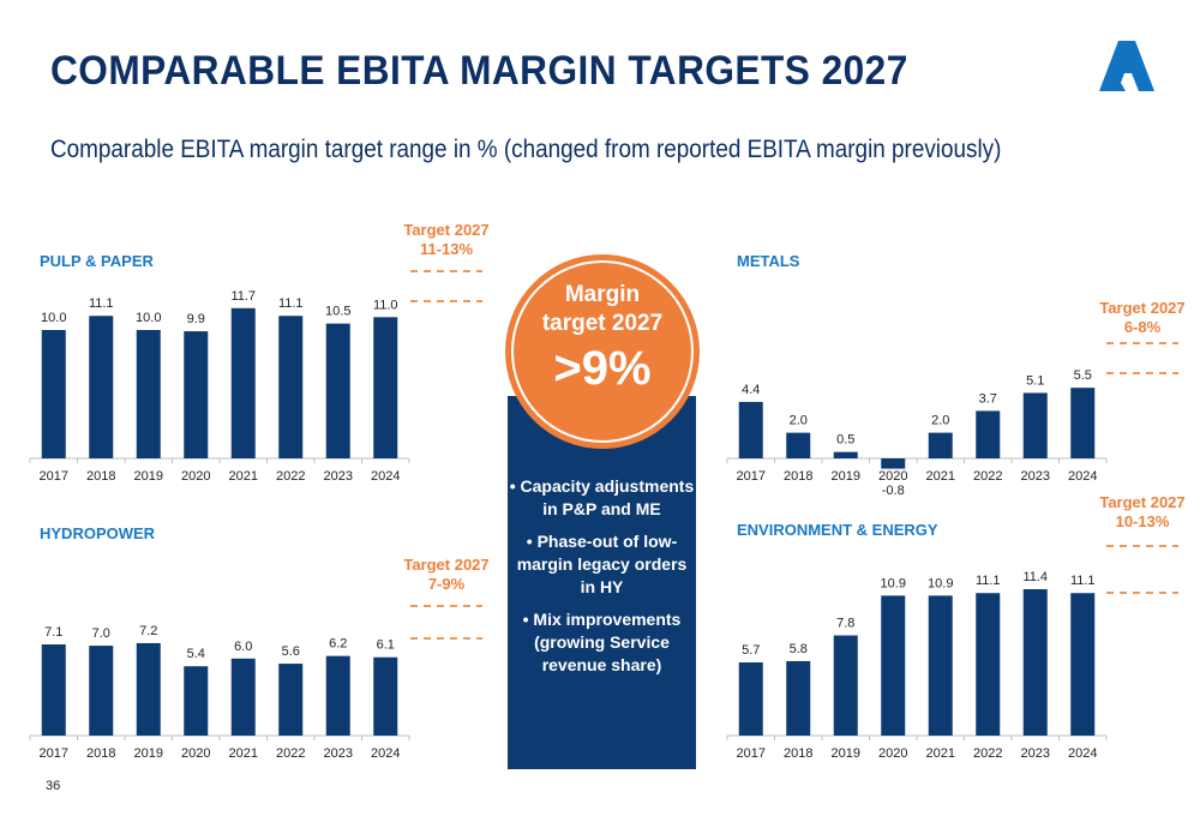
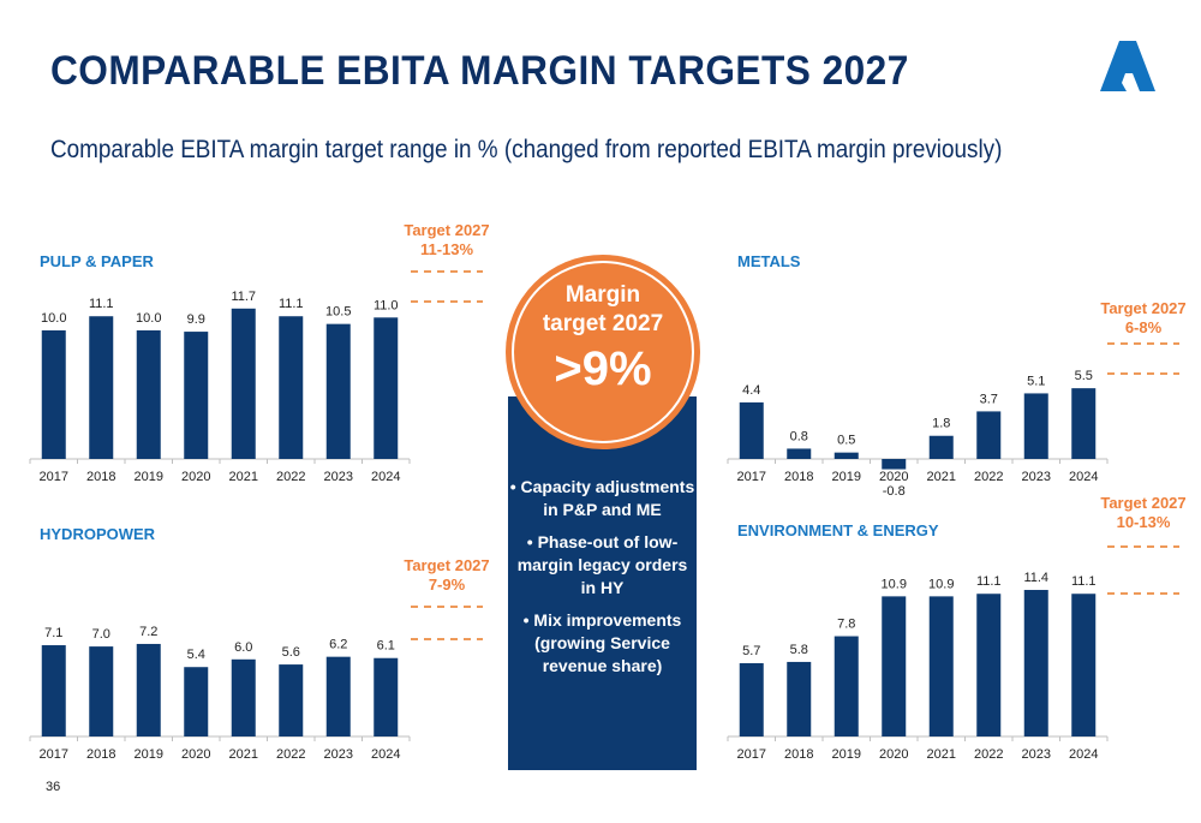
METALS/2018: 2.0 -> 0.8
METALS/2021: 2.0 -> 1.8
